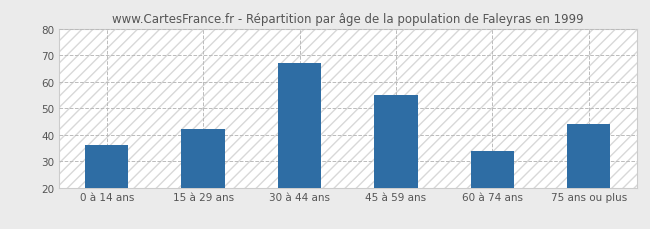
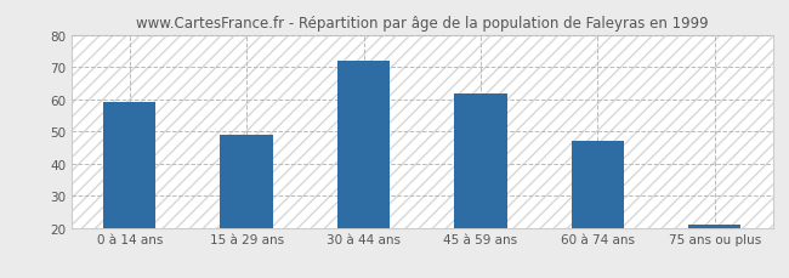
0 à 14 ans: 36 -> 59
15 à 29 ans: 42 -> 49
30 à 44 ans: 67 -> 72
45 à 59 ans: 55 -> 62
60 à 74 ans: 34 -> 47
75 ans ou plus: 44 -> 21
